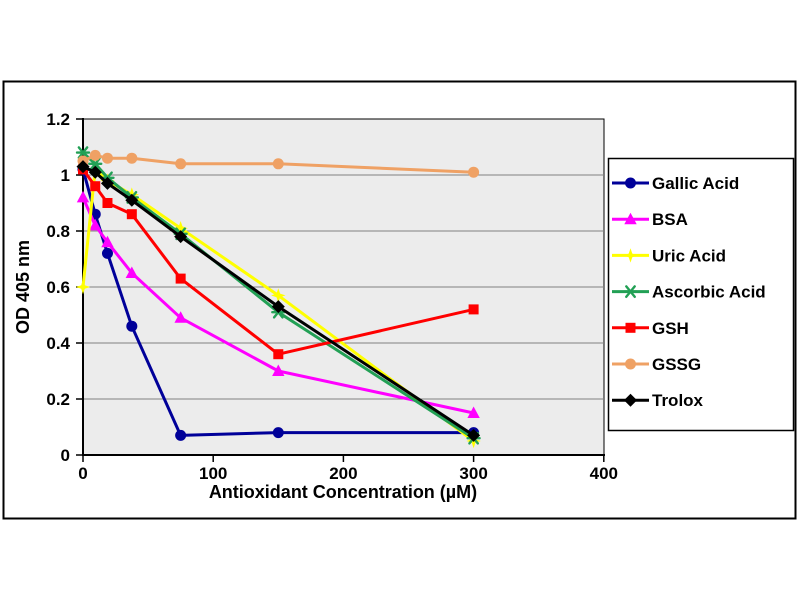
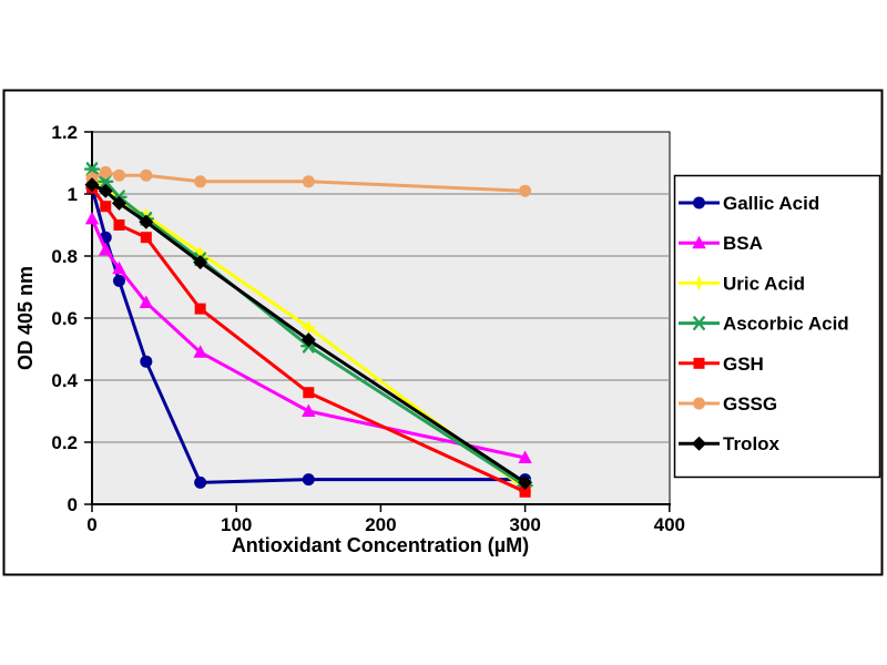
Uric Acid/0: 0.60 -> 1.06
GSH/300: 0.52 -> 0.04
